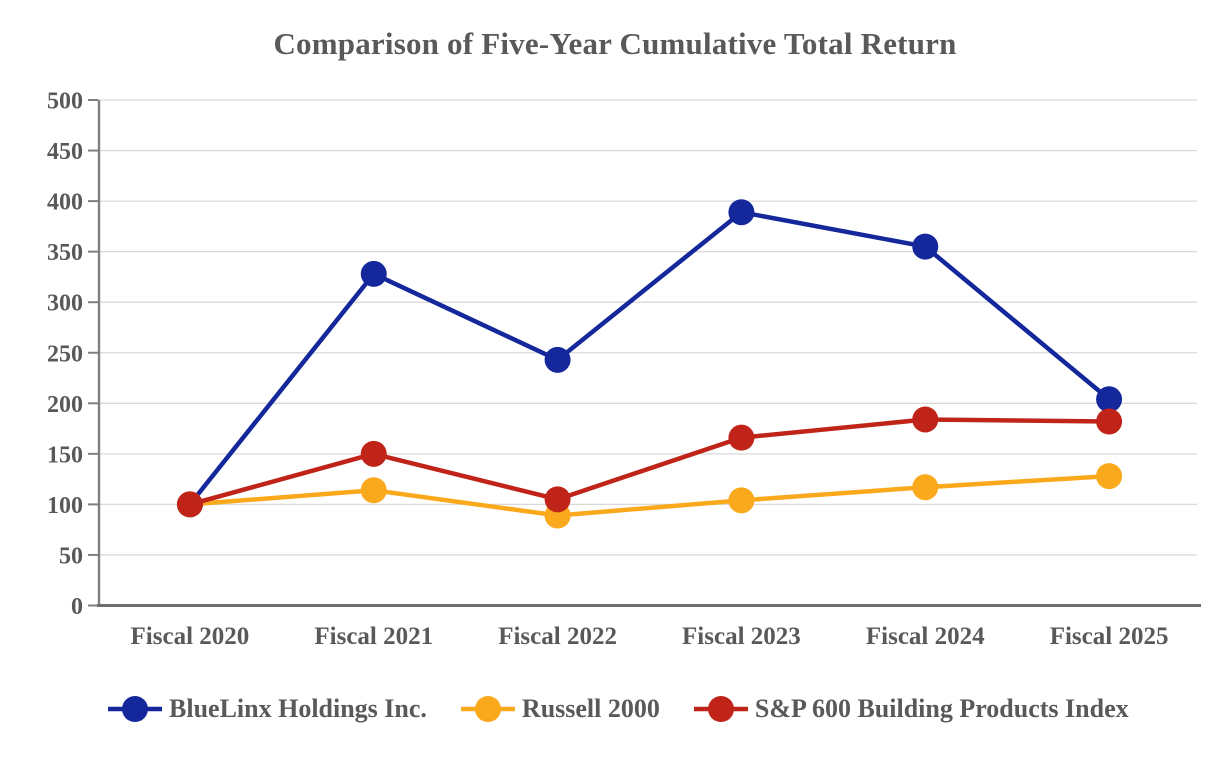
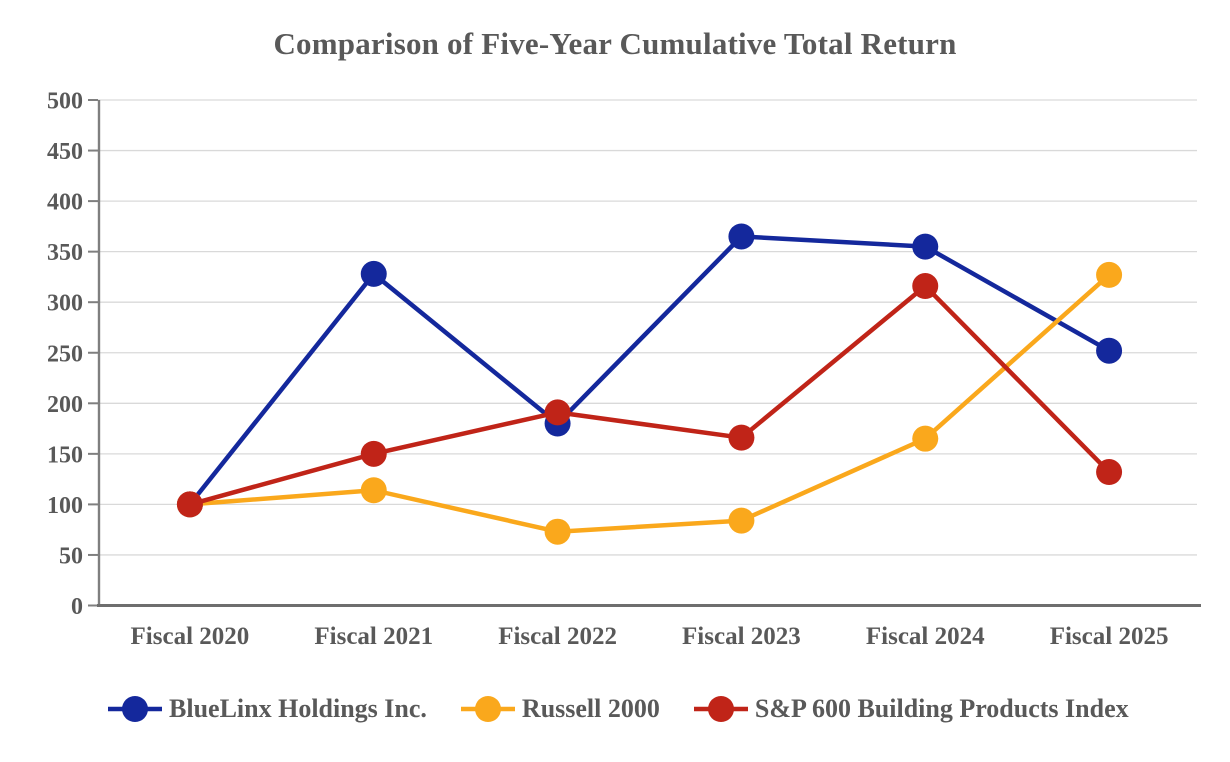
BlueLinx Holdings Inc./Fiscal 2022: 243 -> 180
Russell 2000/Fiscal 2022: 89 -> 73
S&P 600 Building Products Index/Fiscal 2022: 105 -> 191
BlueLinx Holdings Inc./Fiscal 2023: 389 -> 365
Russell 2000/Fiscal 2023: 104 -> 84
Russell 2000/Fiscal 2024: 117 -> 165
S&P 600 Building Products Index/Fiscal 2024: 184 -> 316
BlueLinx Holdings Inc./Fiscal 2025: 204 -> 252
Russell 2000/Fiscal 2025: 128 -> 327
S&P 600 Building Products Index/Fiscal 2025: 182 -> 132
